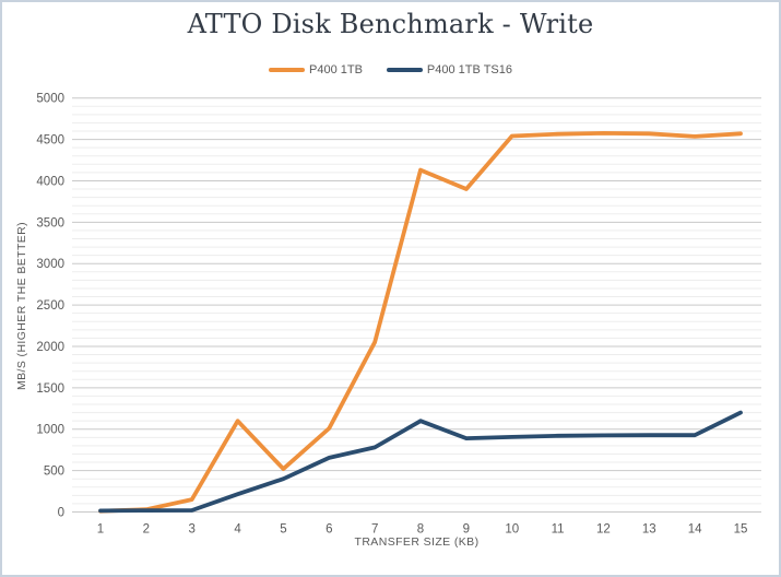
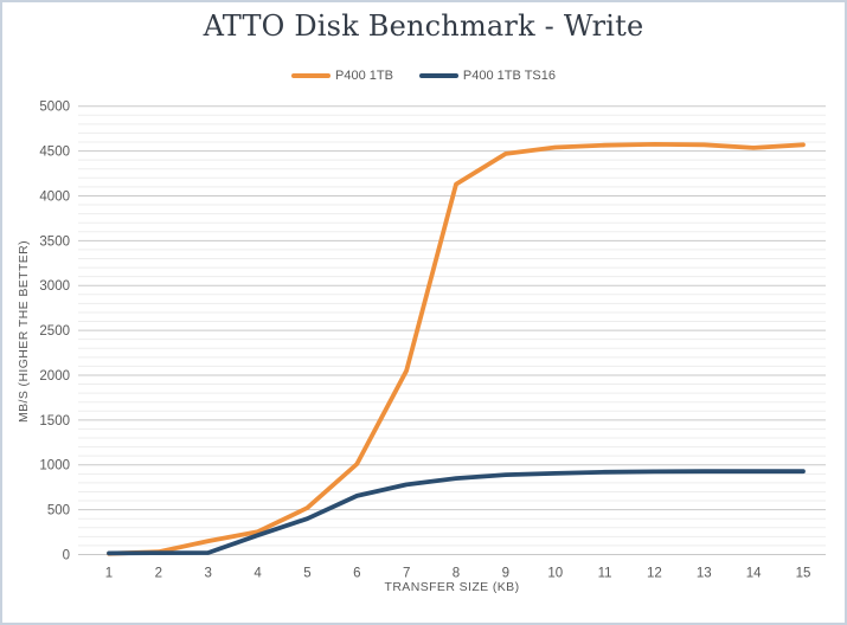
P400 1TB/4: 1100 -> 300
P400 1TB TS16/8: 1100 -> 800
P400 1TB/9: 3900 -> 4500
P400 1TB TS16/15: 1200 -> 900
